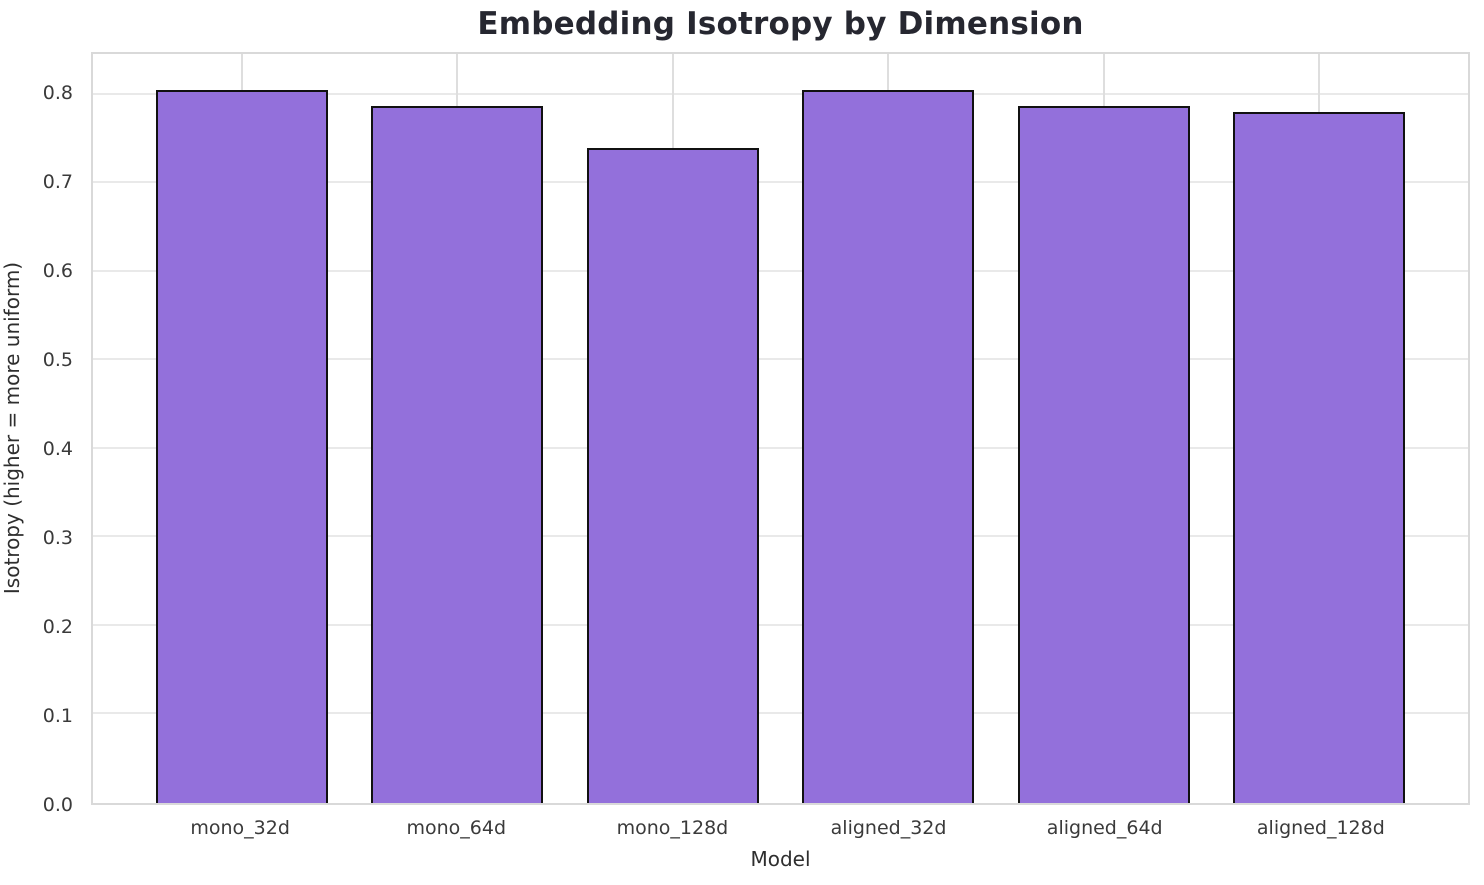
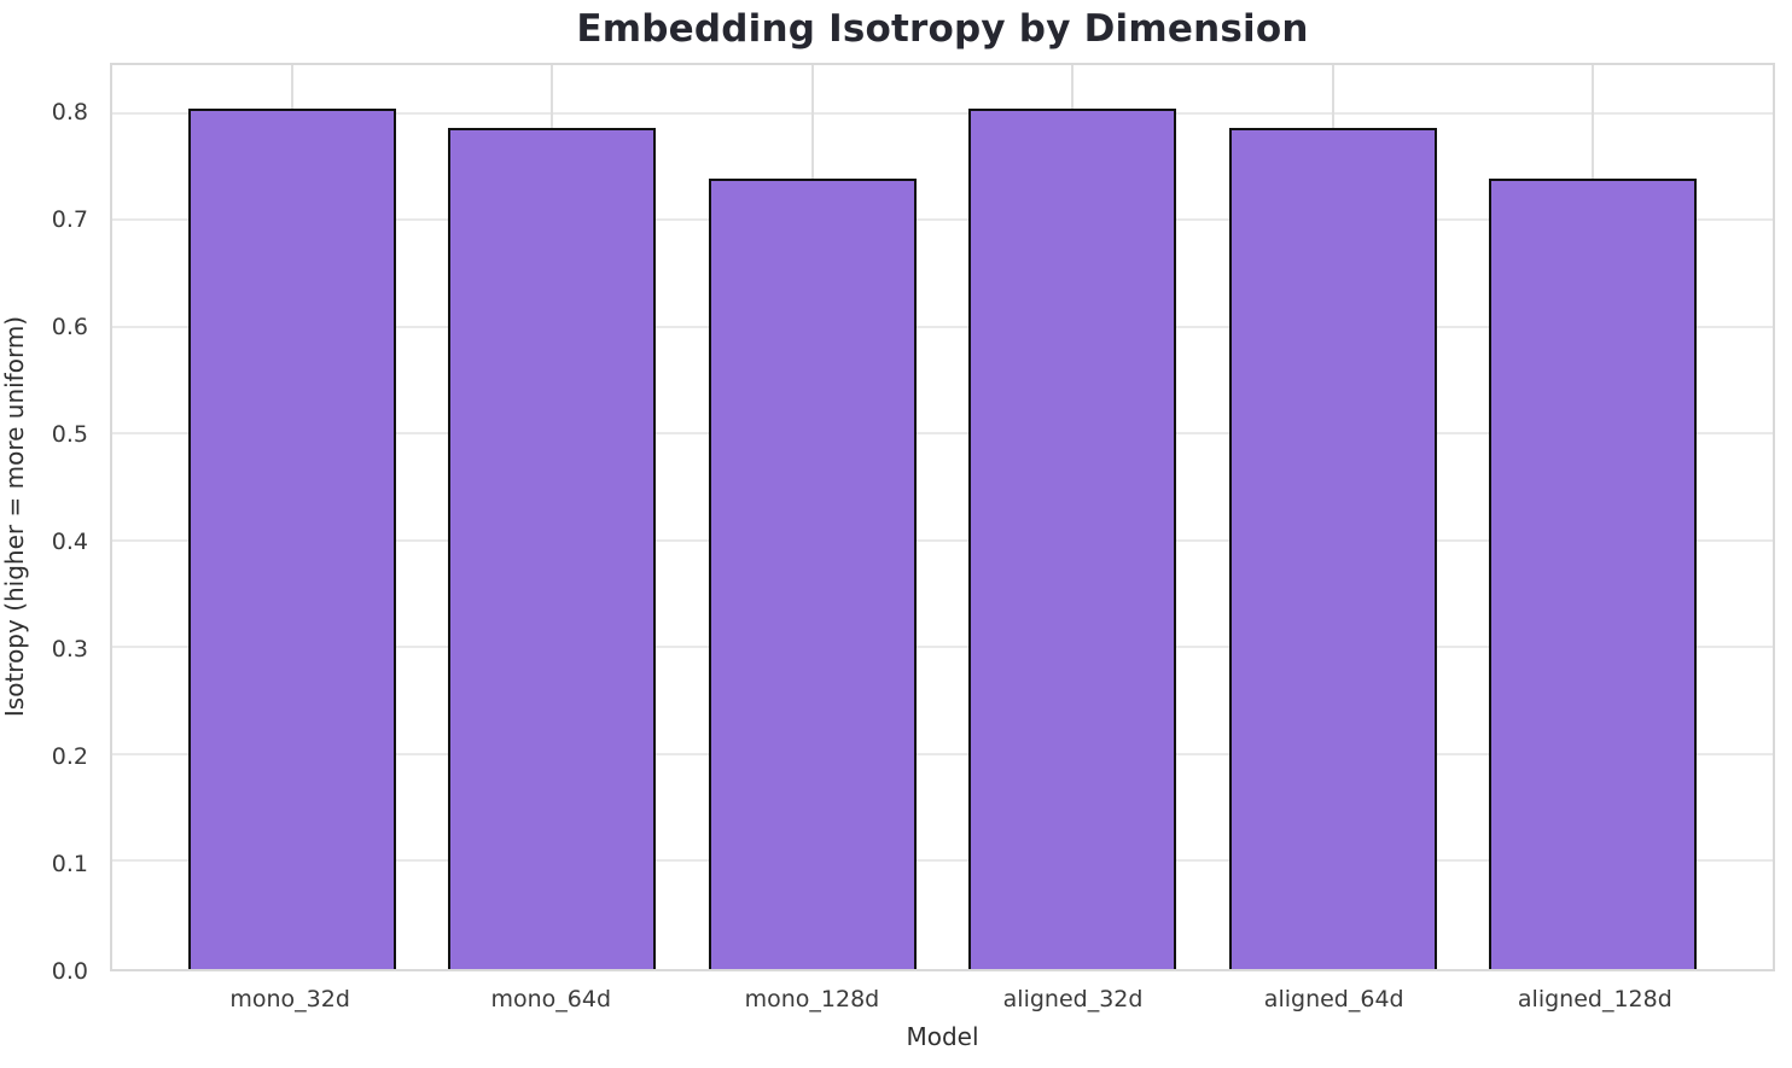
aligned_128d: 0.78 -> 0.74
